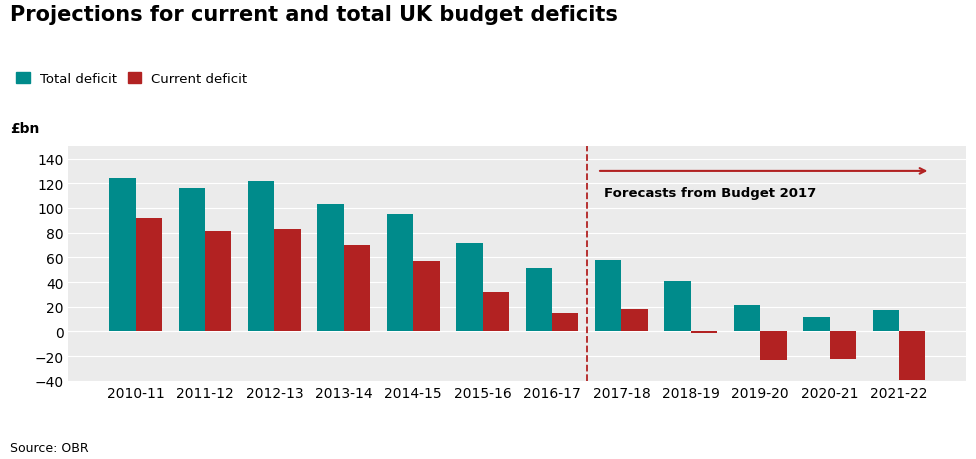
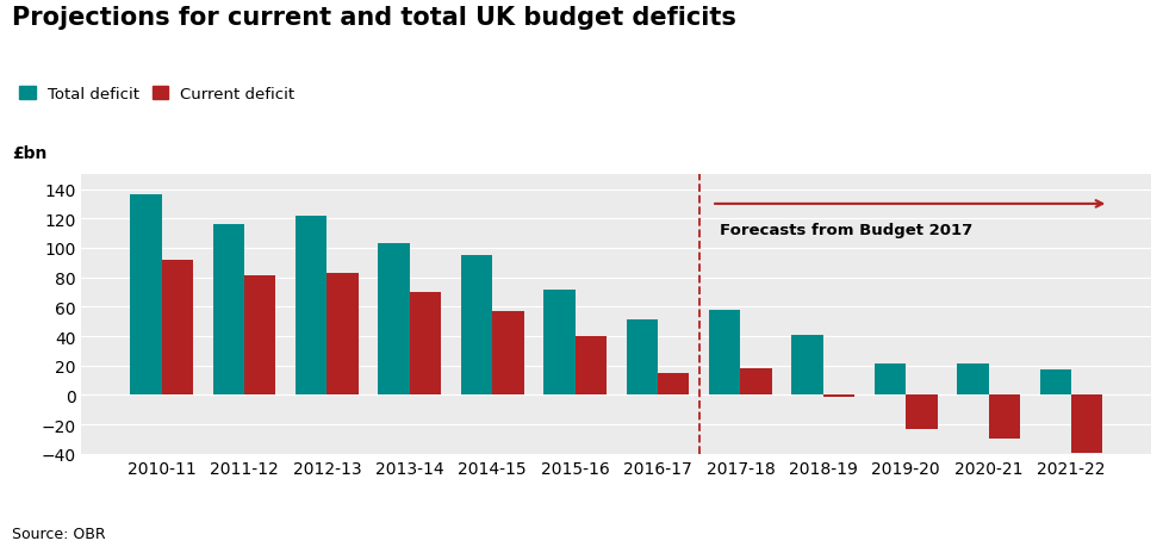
Total deficit/2010-11: 124 -> 136
Current deficit/2015-16: 32 -> 40
Total deficit/2020-21: 12 -> 21
Current deficit/2020-21: -22 -> -30
